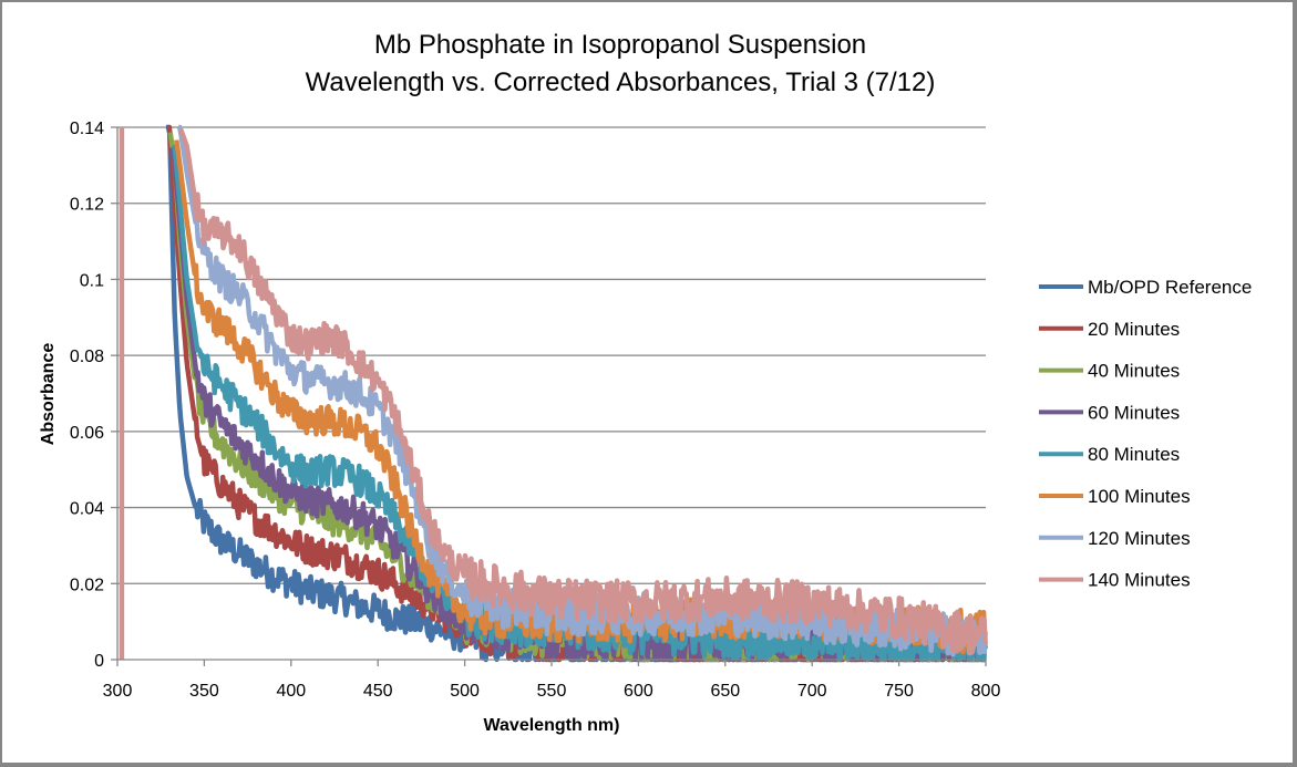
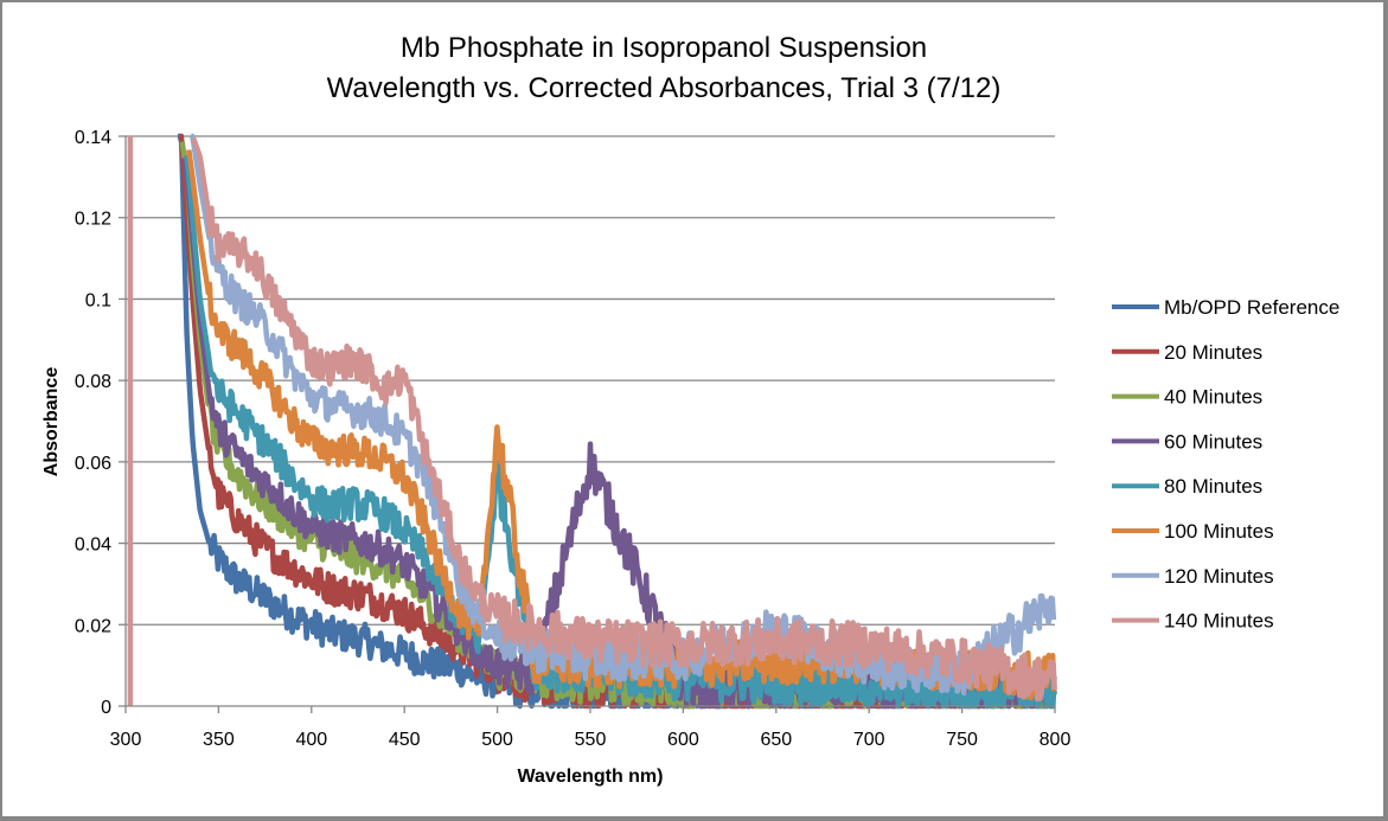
140 Minutes/450: 0.073 -> 0.081
80 Minutes/500: 0.012 -> 0.057
100 Minutes/500: 0.013 -> 0.068
60 Minutes/550: 0.006 -> 0.060
120 Minutes/650: 0.012 -> 0.019
120 Minutes/800: 0.006 -> 0.026
